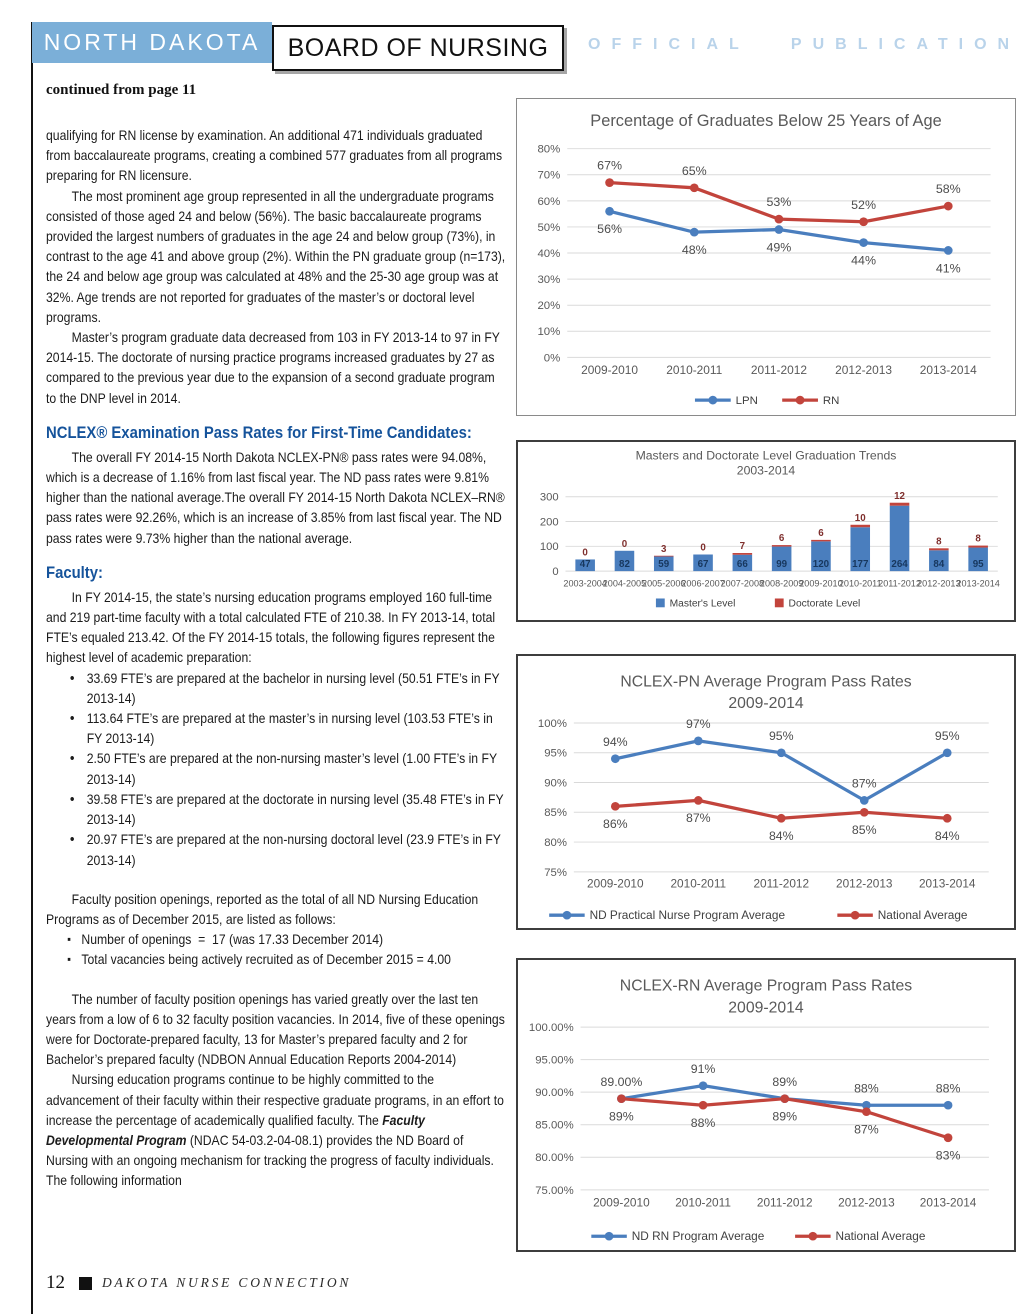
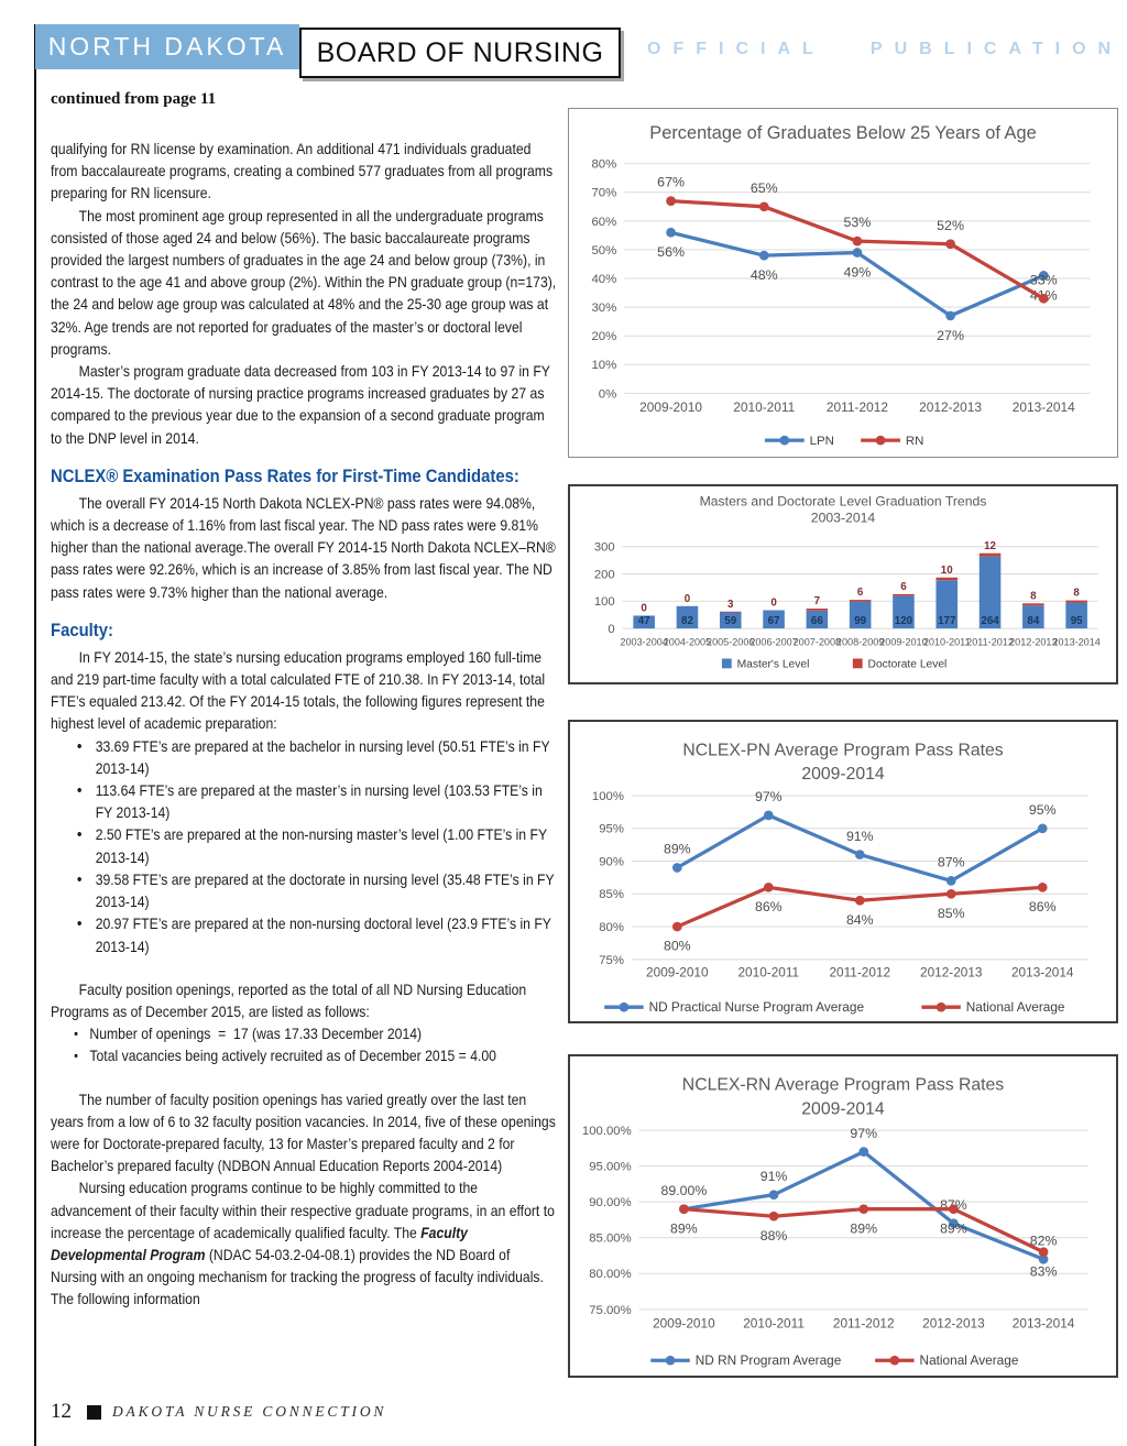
Percentage of Graduates Below 25 Years of Age/LPN/2012-2013: 44% -> 27%
Percentage of Graduates Below 25 Years of Age/RN/2013-2014: 58% -> 33%
NCLEX-PN Average Program Pass Rates/ND Practical Nurse Program Average/2009-2010: 94% -> 89%
NCLEX-PN Average Program Pass Rates/National Average/2009-2010: 86% -> 80%
NCLEX-PN Average Program Pass Rates/National Average/2010-2011: 87% -> 86%
NCLEX-PN Average Program Pass Rates/ND Practical Nurse Program Average/2011-2012: 95% -> 91%
NCLEX-PN Average Program Pass Rates/National Average/2013-2014: 84% -> 86%
NCLEX-RN Average Program Pass Rates/ND RN Program Average/2011-2012: 89% -> 97%
NCLEX-RN Average Program Pass Rates/ND RN Program Average/2012-2013: 88% -> 87%
NCLEX-RN Average Program Pass Rates/National Average/2012-2013: 87% -> 89%
NCLEX-RN Average Program Pass Rates/ND RN Program Average/2013-2014: 88% -> 82%
